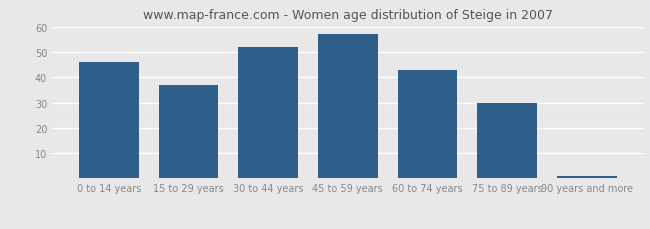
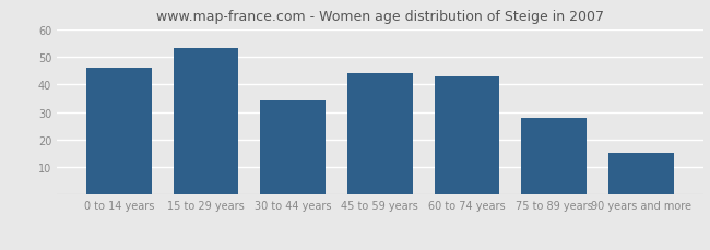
15 to 29 years: 37 -> 53
30 to 44 years: 52 -> 34
45 to 59 years: 57 -> 44
75 to 89 years: 30 -> 28
90 years and more: 1 -> 15
